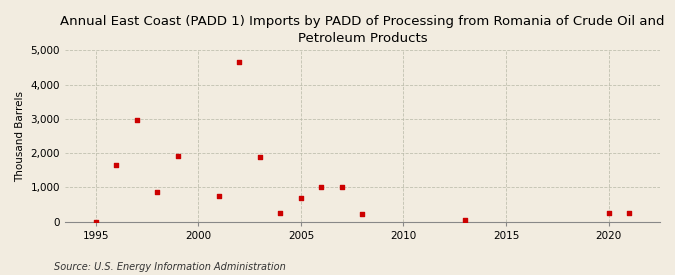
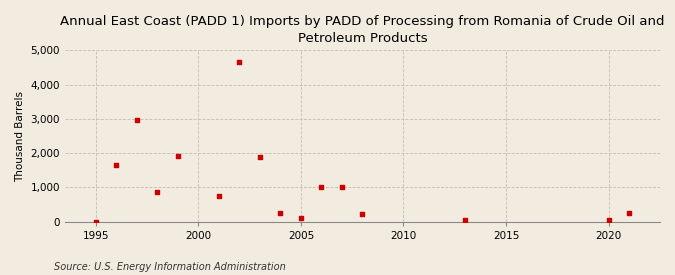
2005: 700 -> 120
2020: 250 -> 50
